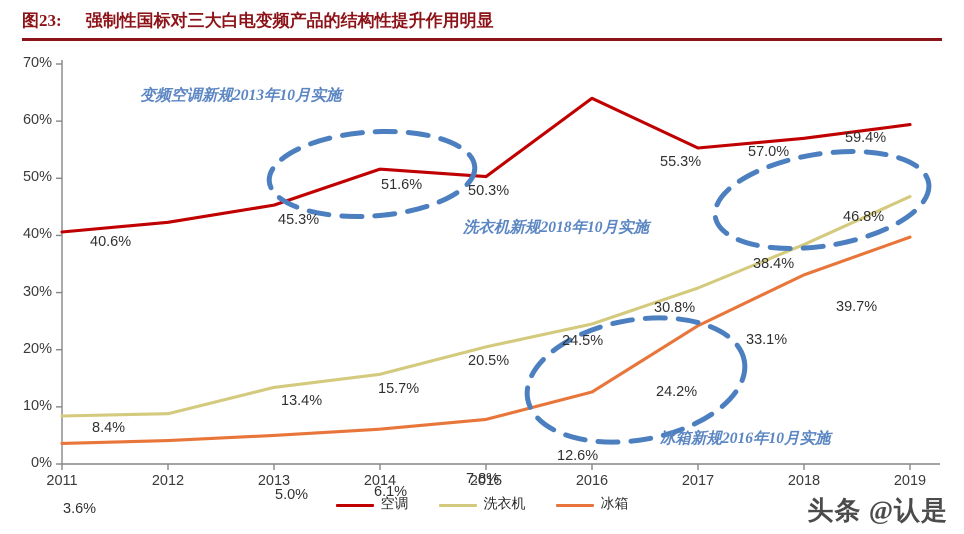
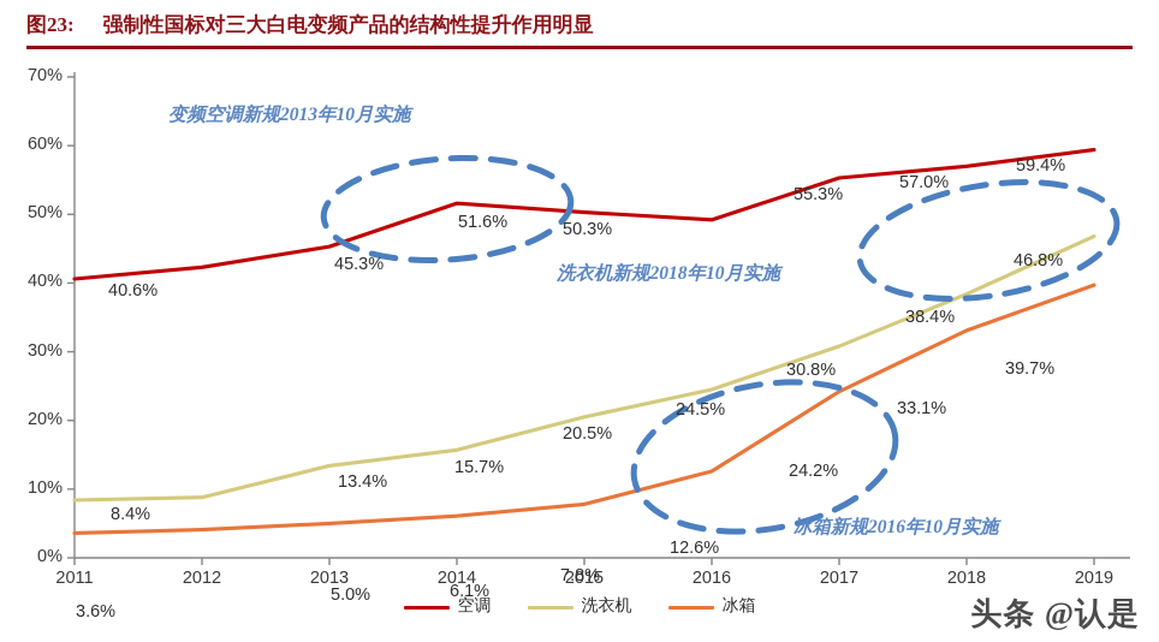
空调/2016: 64% -> 49%
